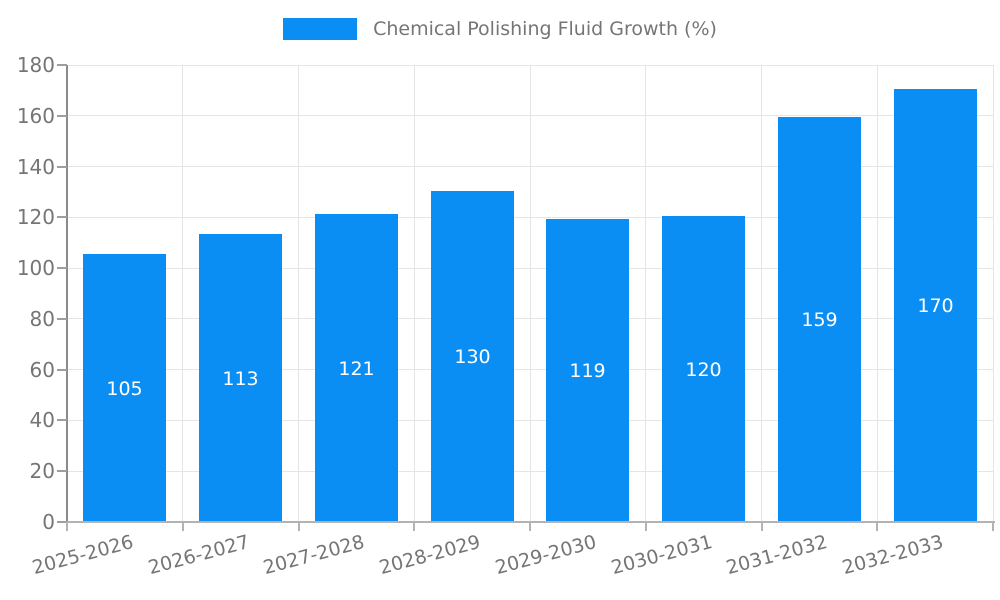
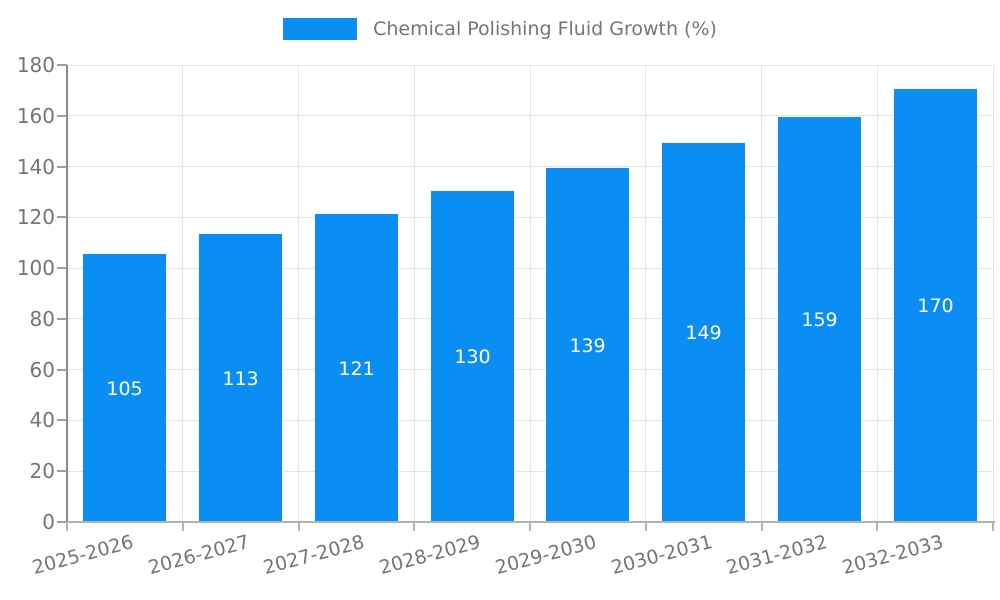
2029-2030: 119 -> 139
2030-2031: 120 -> 149
